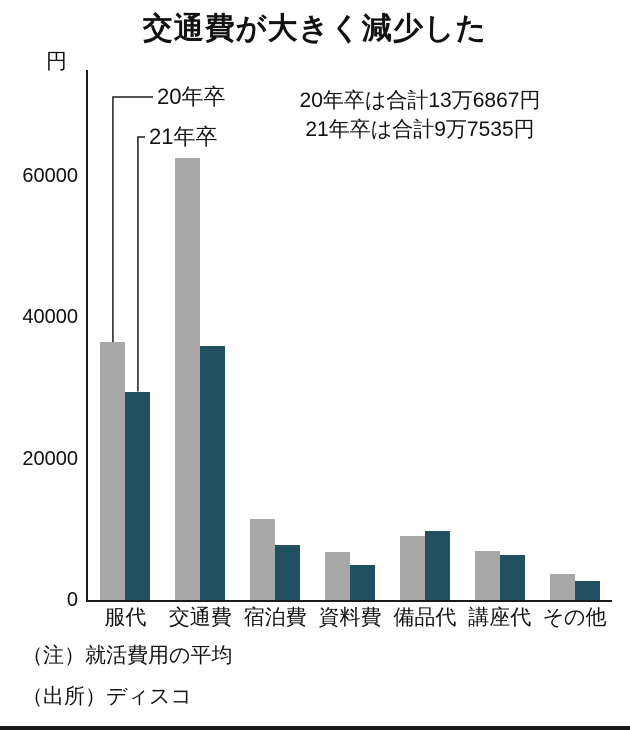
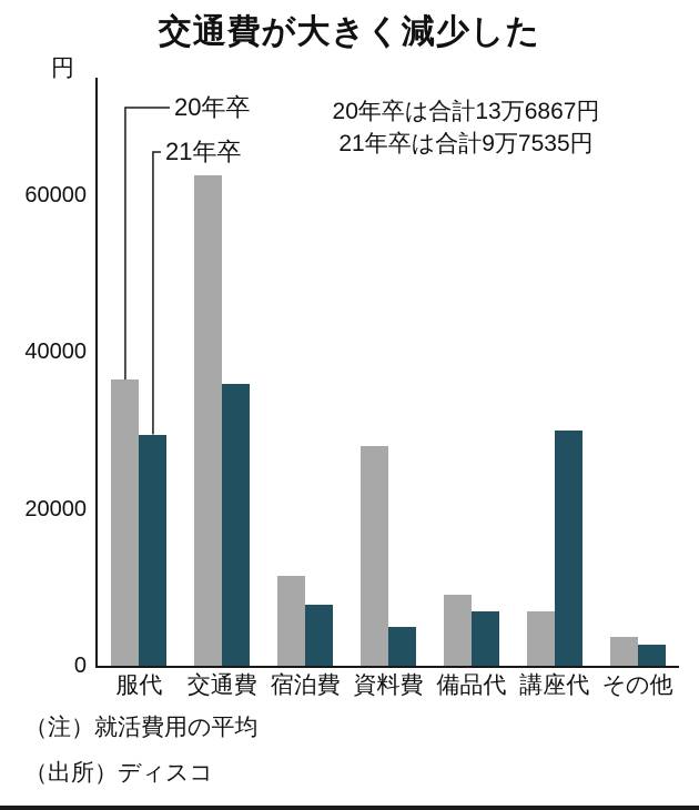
20年卒/資料費: 7000 -> 28000
21年卒/備品代: 10000 -> 7000
21年卒/講座代: 6000 -> 30000
